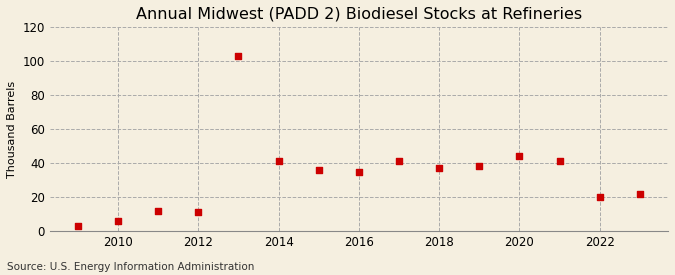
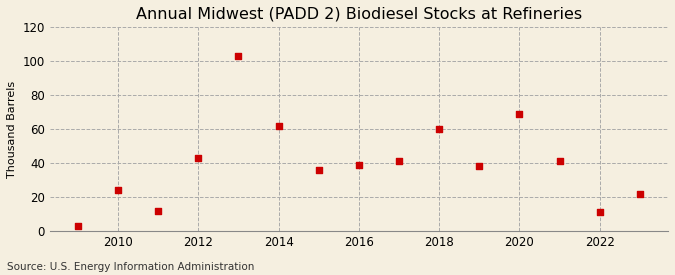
2010: 6 -> 24
2012: 11 -> 43
2014: 41 -> 62
2016: 35 -> 39
2018: 37 -> 60
2020: 44 -> 69
2022: 20 -> 11
